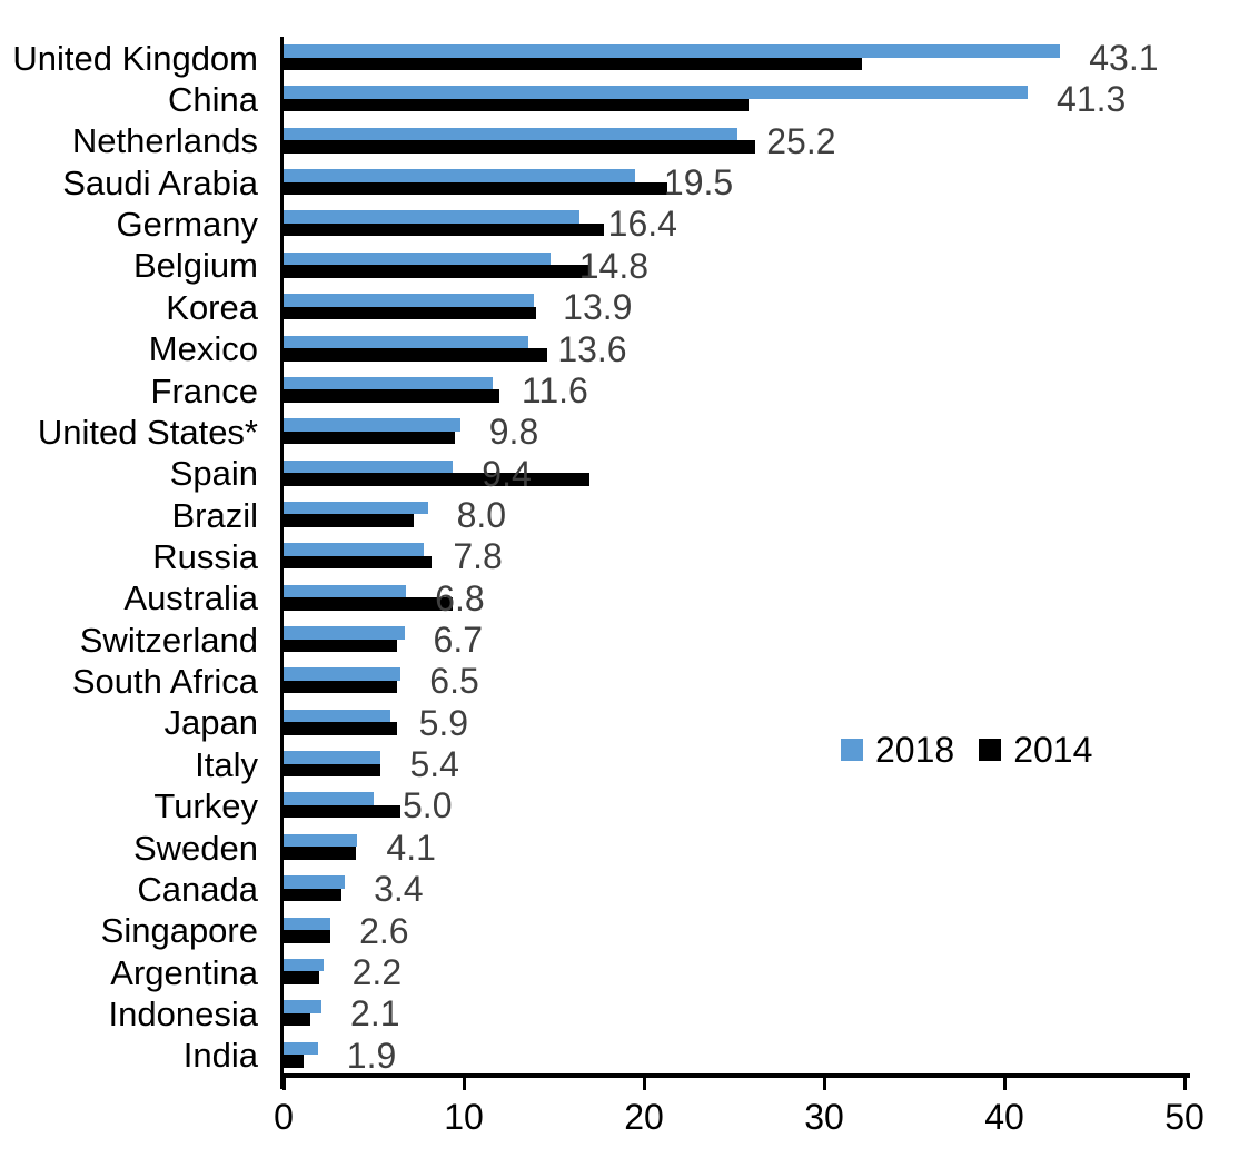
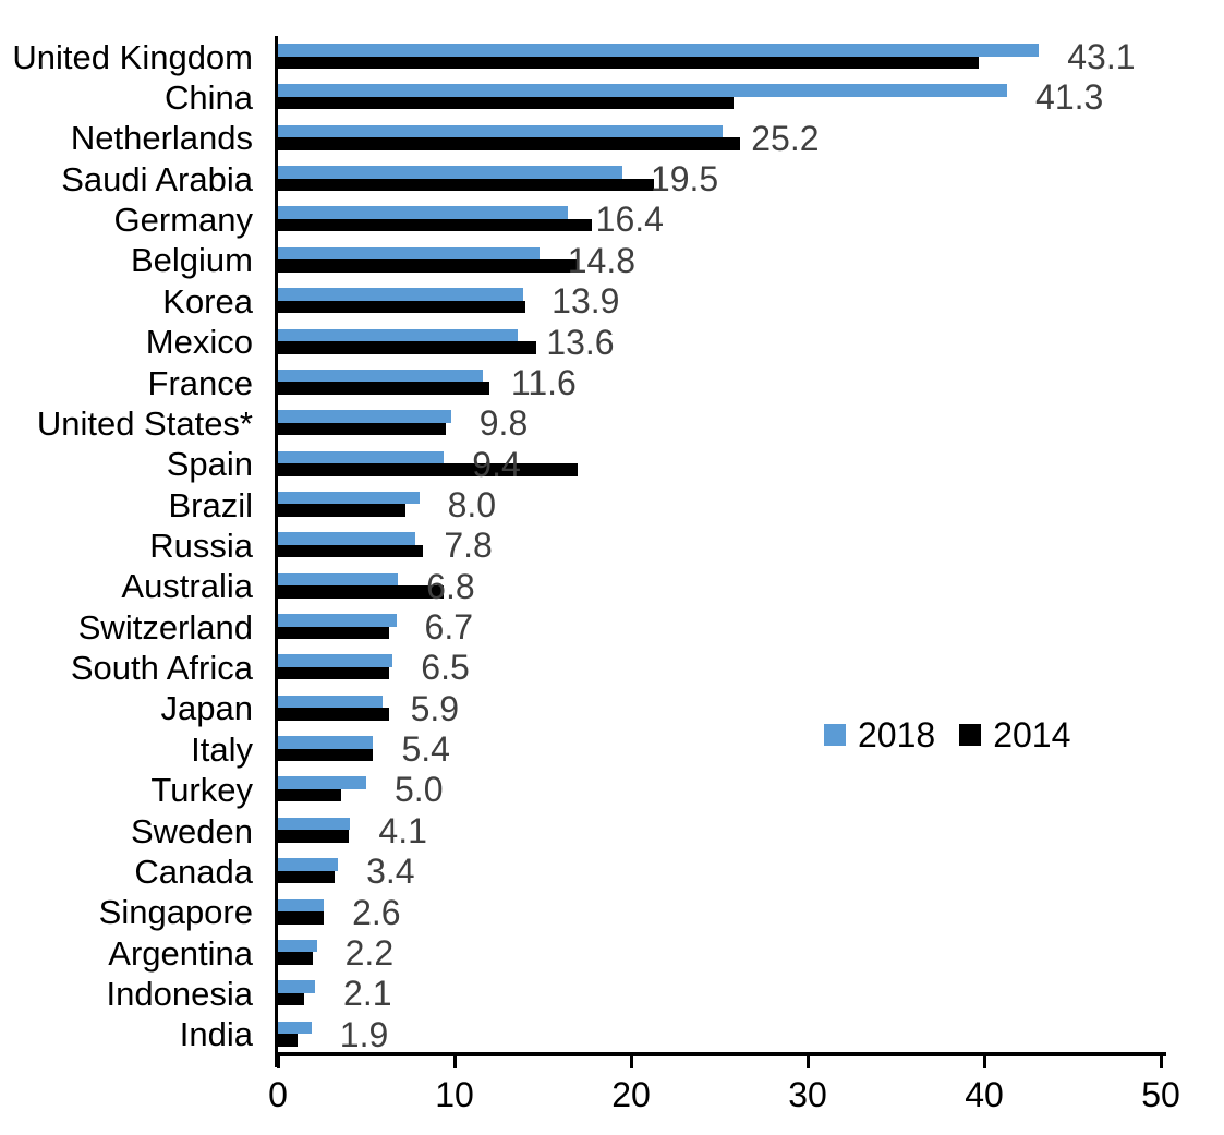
2014/United Kingdom: 32.1 -> 39.7
2014/Turkey: 6.5 -> 3.6
